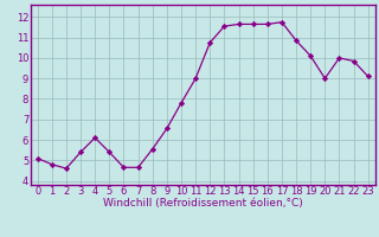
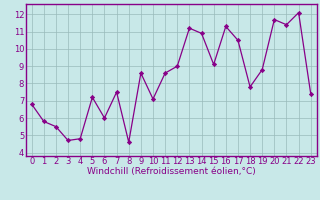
0: 5.1 -> 6.8
1: 4.8 -> 5.8
2: 4.6 -> 5.5
3: 5.4 -> 4.7
4: 6.1 -> 4.8
5: 5.4 -> 7.2
6: 4.7 -> 6.0
7: 4.7 -> 7.5
8: 5.5 -> 4.6
9: 6.5 -> 8.6
10: 7.8 -> 7.1
11: 9.0 -> 8.6
12: 10.8 -> 9.0
13: 11.6 -> 11.2
14: 11.7 -> 10.9
15: 11.7 -> 9.1
16: 11.7 -> 11.3
17: 11.8 -> 10.5
18: 10.8 -> 7.8
19: 10.1 -> 8.8
20: 9.0 -> 11.7
21: 10.0 -> 11.4
22: 9.8 -> 12.1
23: 9.1 -> 7.4
